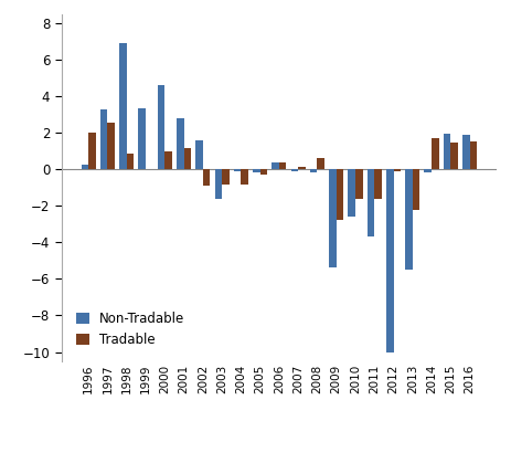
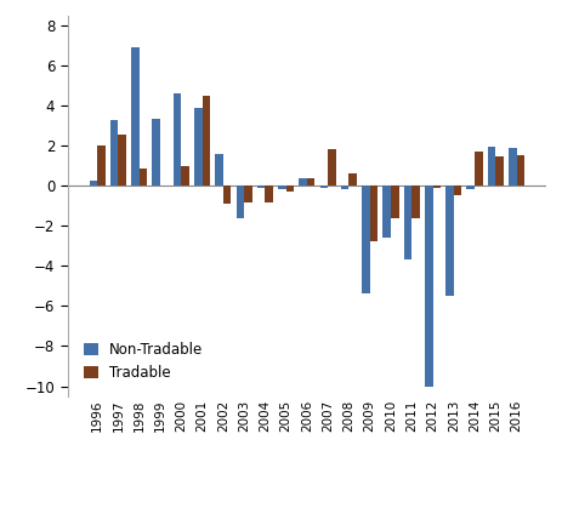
Non-Tradable/2001: 2.8 -> 3.9
Tradable/2001: 1.1 -> 4.5
Tradable/2007: 0.1 -> 1.8
Tradable/2013: -2.2 -> -0.5
